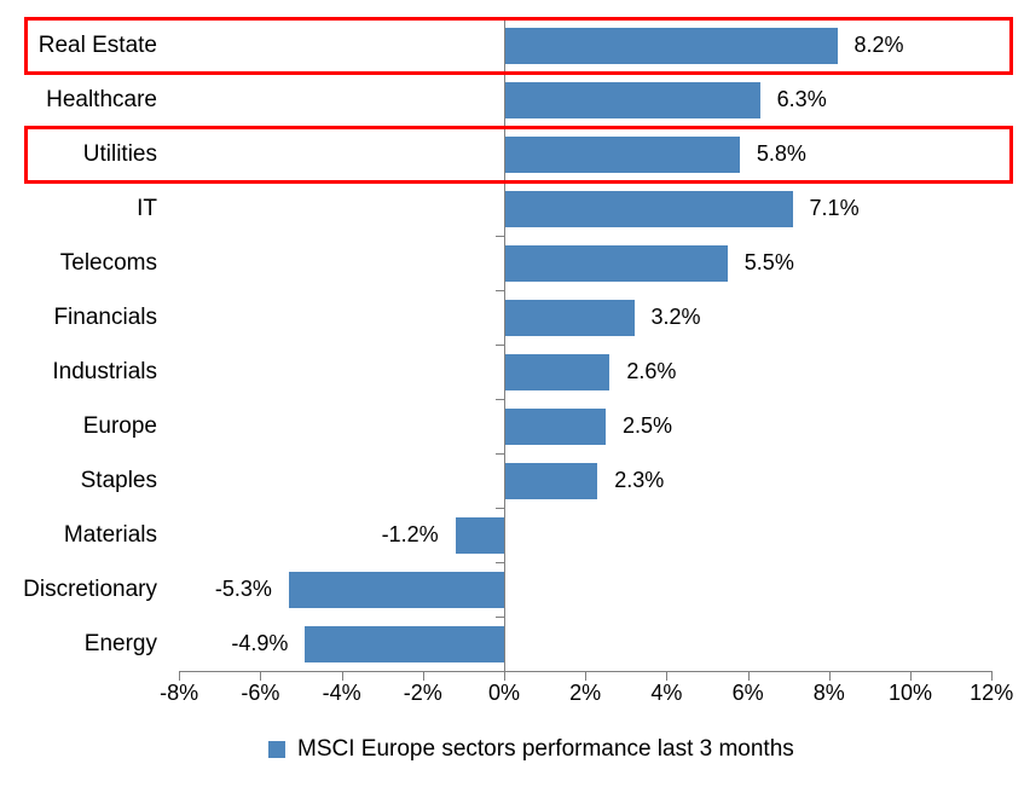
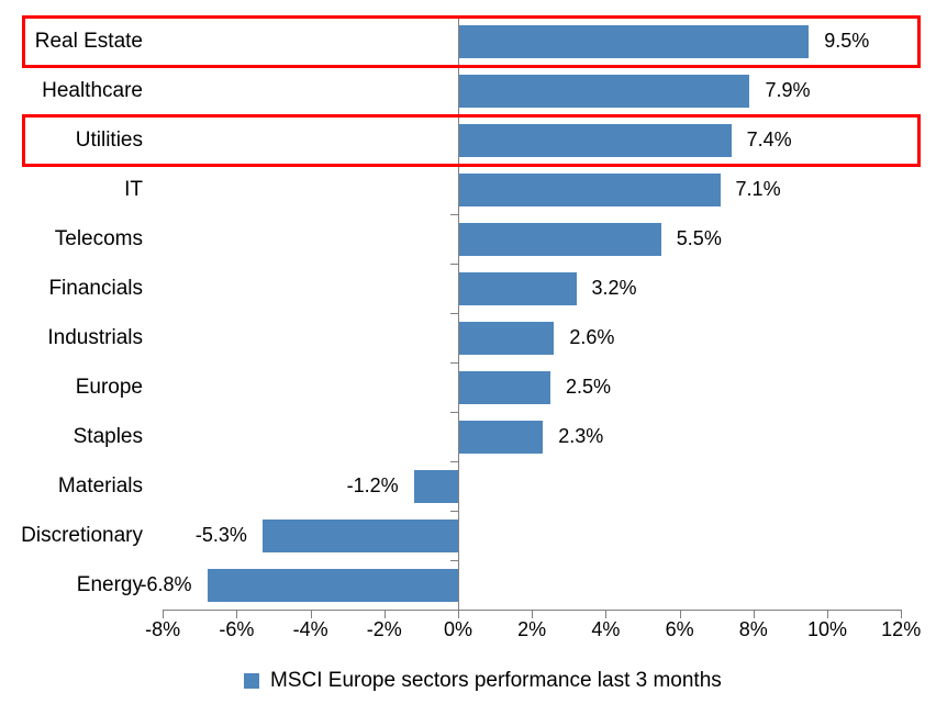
Real Estate: 8.2% -> 9.5%
Healthcare: 6.3% -> 7.9%
Utilities: 5.8% -> 7.4%
Energy: -4.9% -> -6.8%
